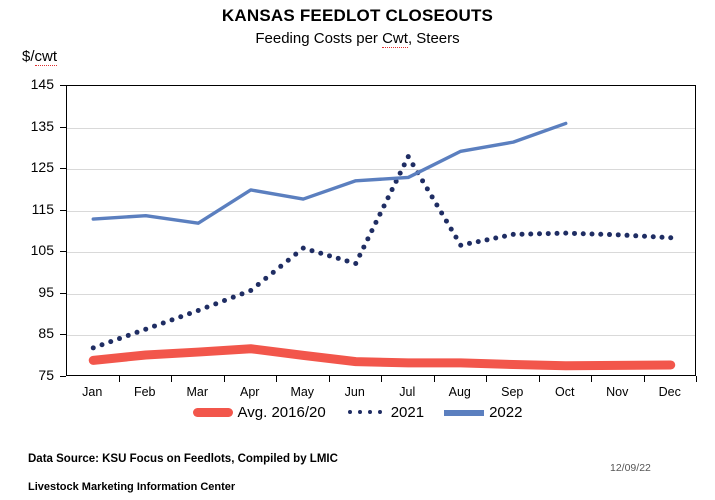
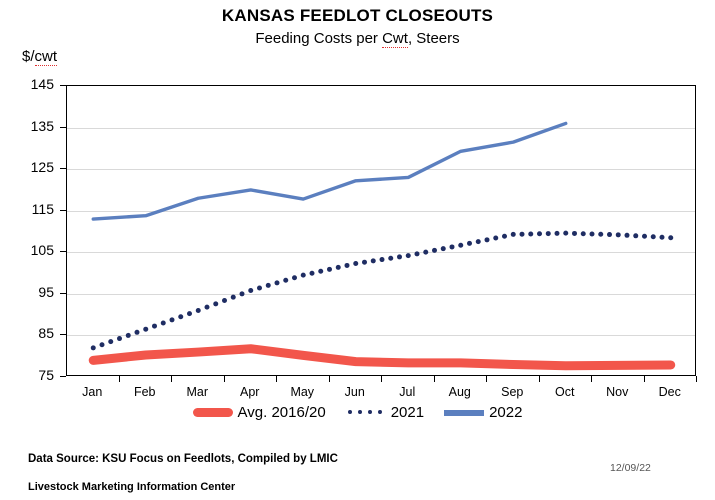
2022/Mar: 112 -> 118
2021/May: 106 -> 100
2021/Jul: 128 -> 104
